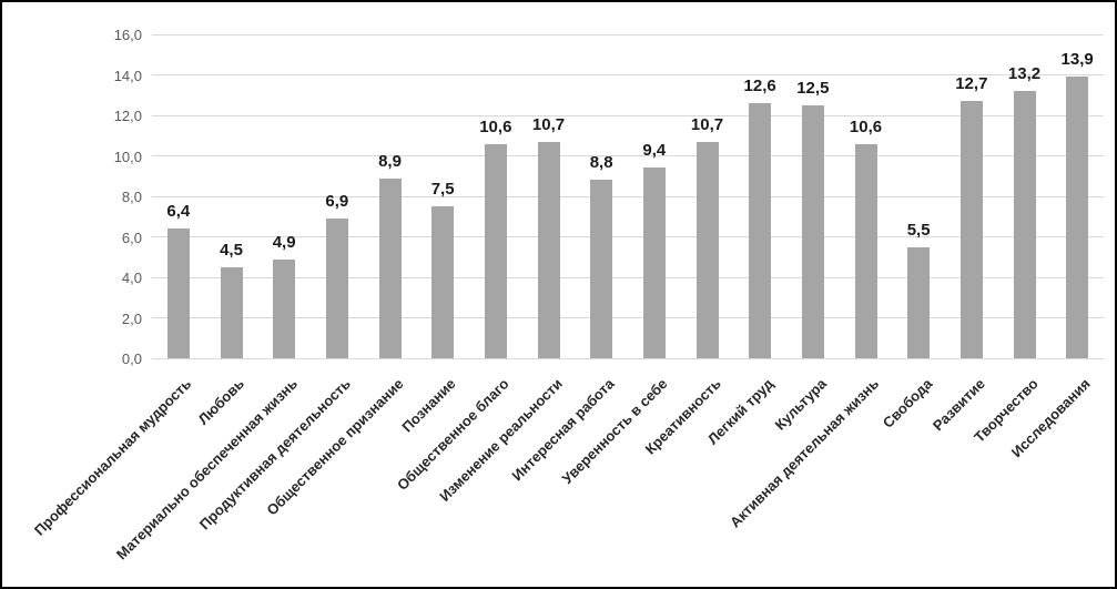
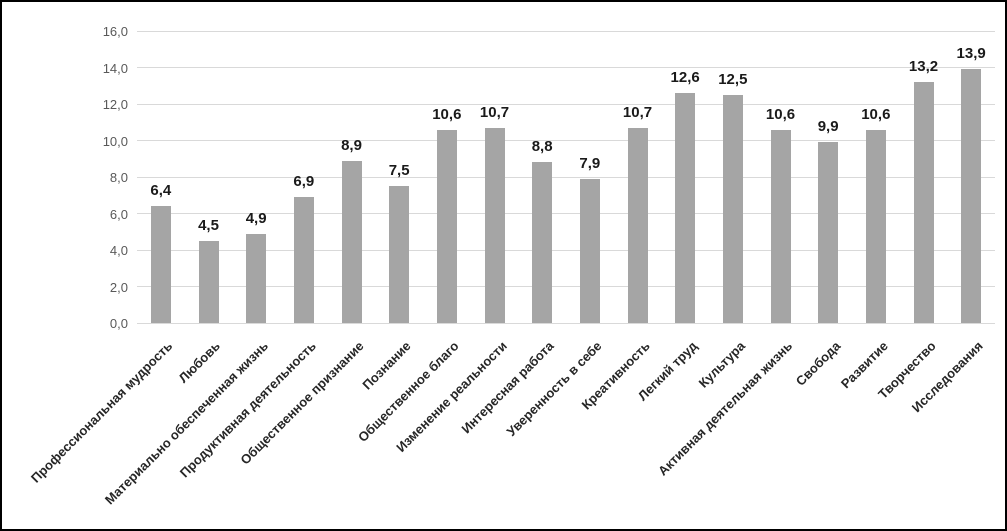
Уверенность в себе: 9,4 -> 7,9
Свобода: 5,5 -> 9,9
Развитие: 12,7 -> 10,6
